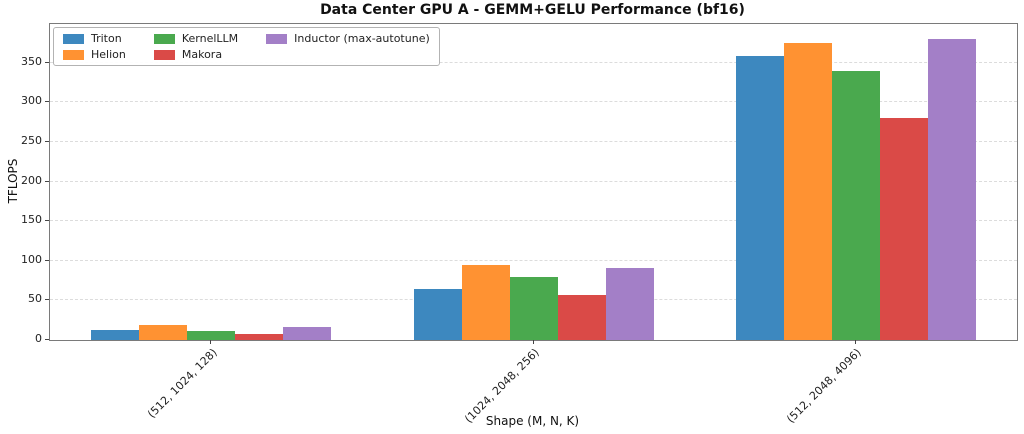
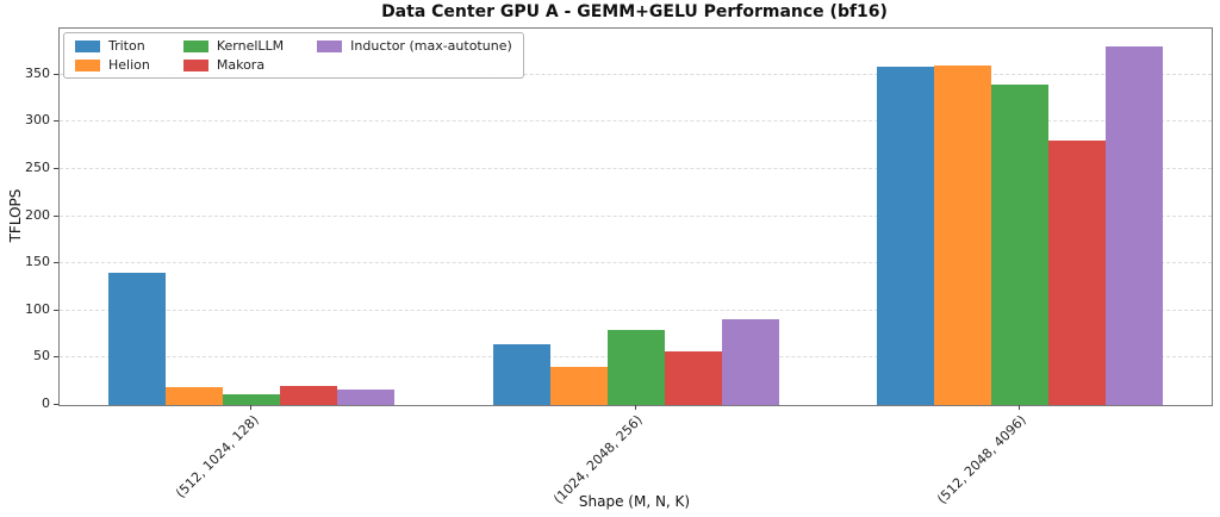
Triton/(512, 1024, 128): 10 -> 140
Makora/(512, 1024, 128): 10 -> 20
Helion/(1024, 2048, 256): 100 -> 40
Helion/(512, 2048, 4096): 380 -> 360
